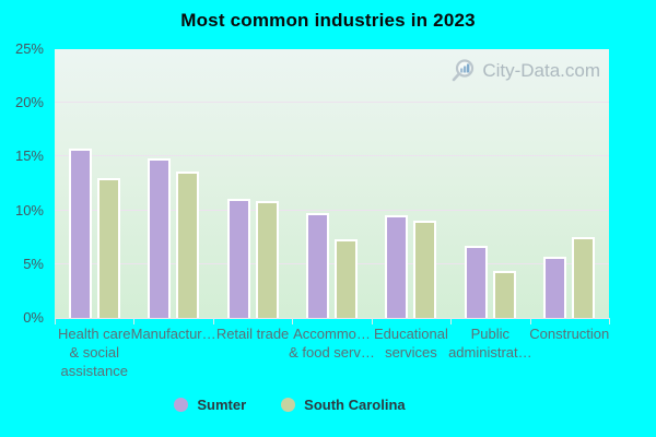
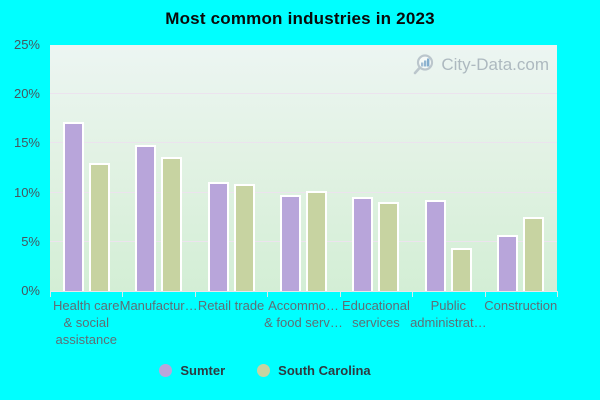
Sumter/Health care & social assistance: 16% -> 17%
South Carolina/Accommo… & food serv…: 7% -> 10%
Sumter/Public administrat…: 6% -> 9%
